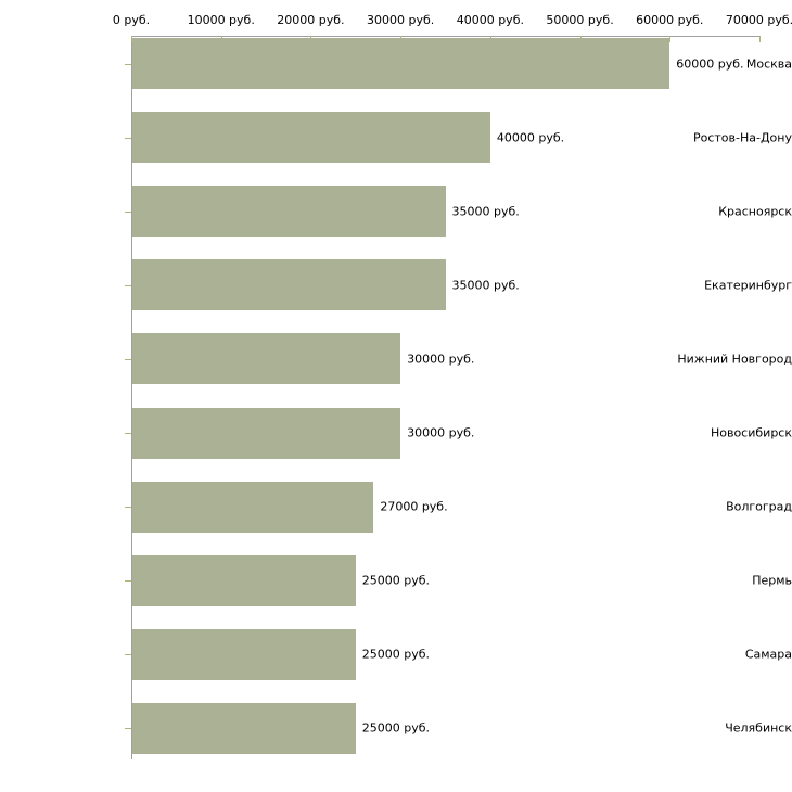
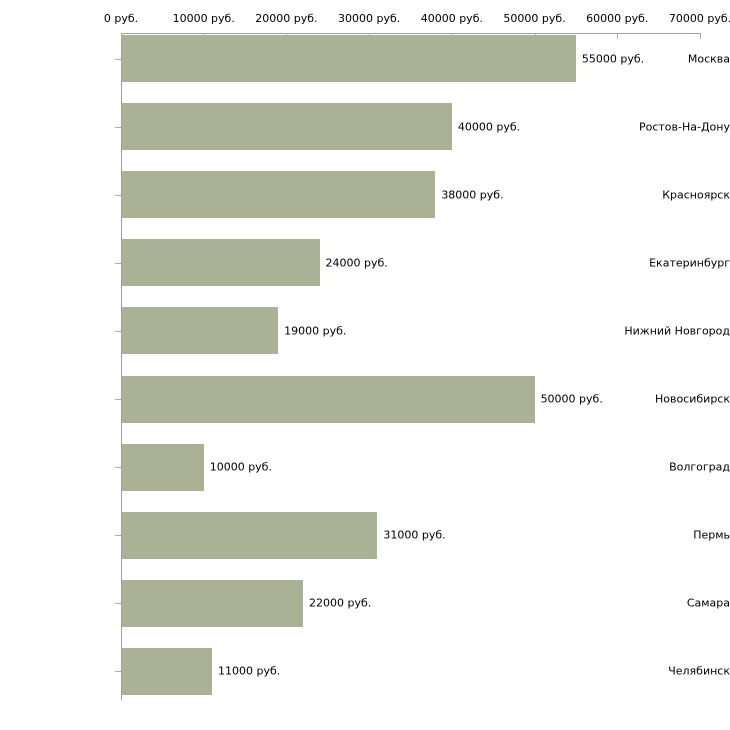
Москва: 60000 -> 55000
Красноярск: 35000 -> 38000
Екатеринбург: 35000 -> 24000
Нижний Новгород: 30000 -> 19000
Новосибирск: 30000 -> 50000
Волгоград: 27000 -> 10000
Пермь: 25000 -> 31000
Самара: 25000 -> 22000
Челябинск: 25000 -> 11000
